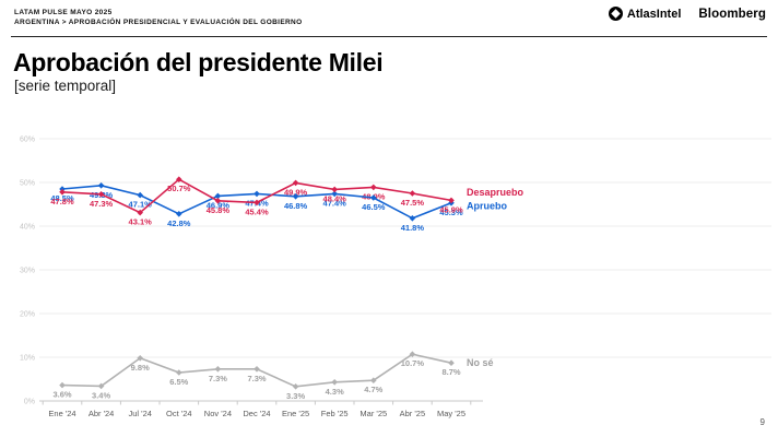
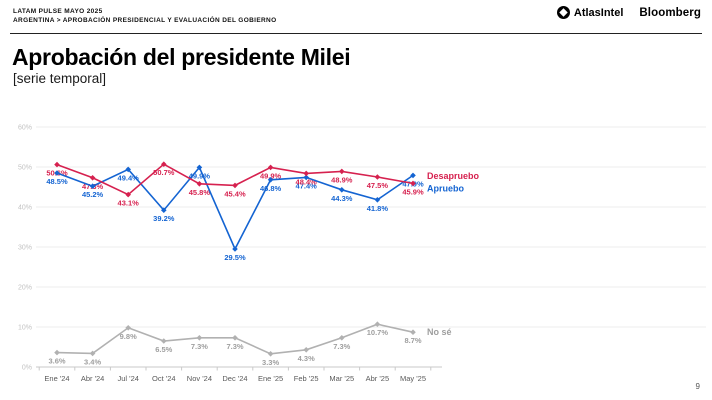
Desapruebo/Ene '24: 47.8% -> 50.6%
Apruebo/Abr '24: 49.3% -> 45.2%
Apruebo/Jul '24: 47.1% -> 49.4%
Apruebo/Oct '24: 42.8% -> 39.2%
Apruebo/Nov '24: 46.9% -> 49.9%
Apruebo/Dec '24: 47.4% -> 29.5%
No sé/Mar '25: 4.7% -> 7.3%
Apruebo/Mar '25: 46.5% -> 44.3%
Apruebo/May '25: 45.3% -> 47.9%
